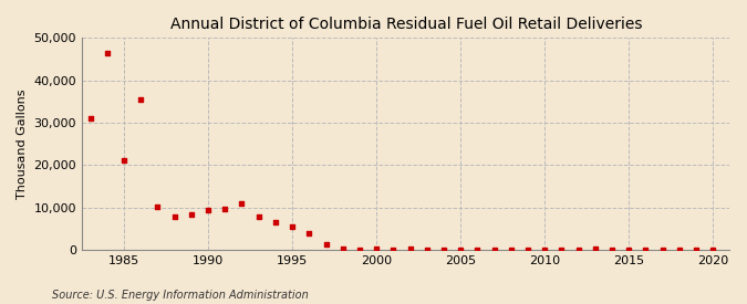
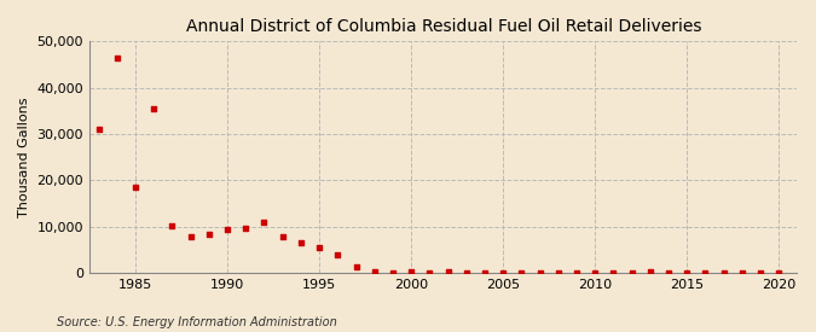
1985: 21,000 -> 18,500
